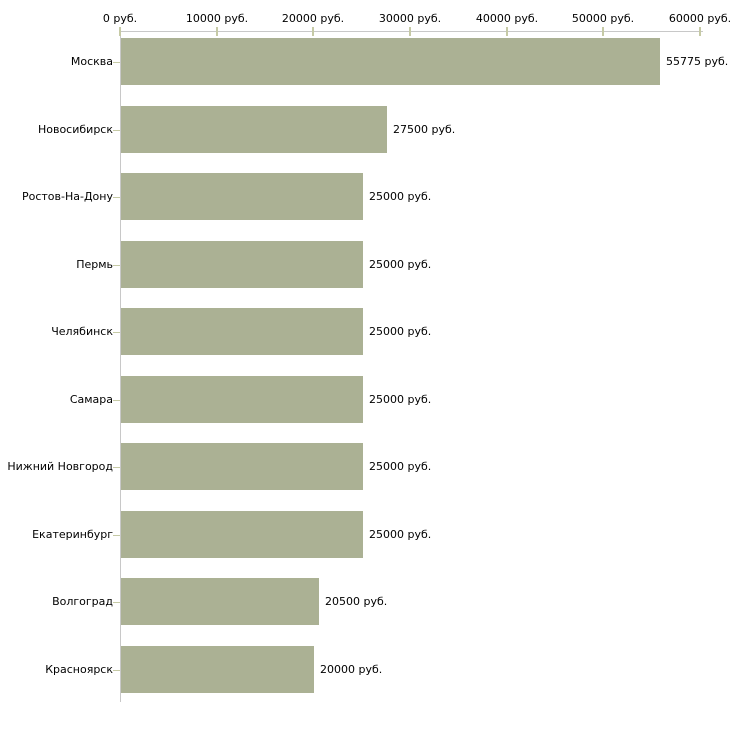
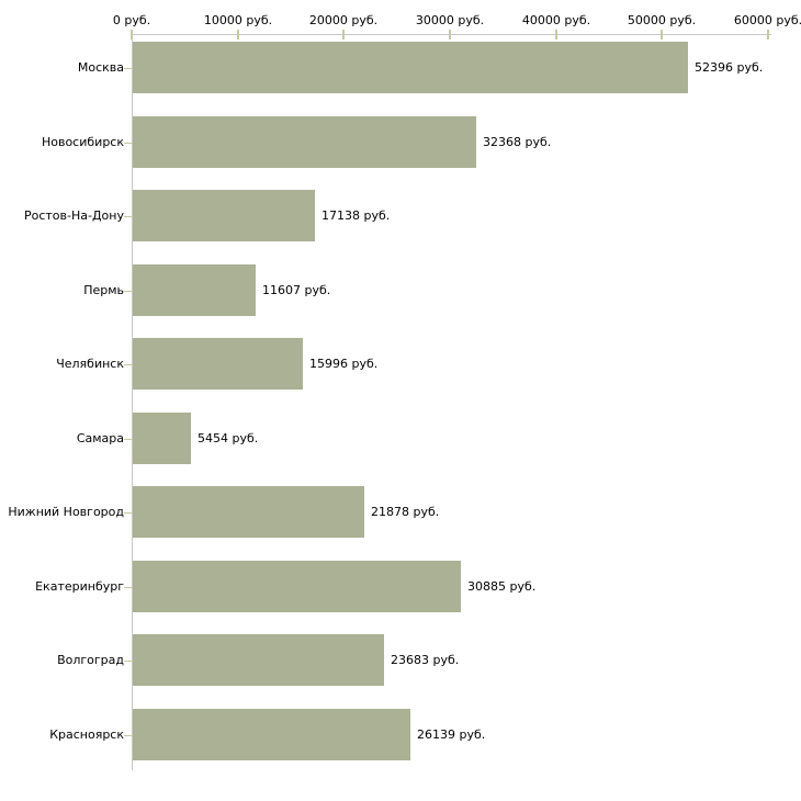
Москва: 55775 -> 52396
Новосибирск: 27500 -> 32368
Ростов-На-Дону: 25000 -> 17138
Пермь: 25000 -> 11607
Челябинск: 25000 -> 15996
Самара: 25000 -> 5454
Нижний Новгород: 25000 -> 21878
Екатеринбург: 25000 -> 30885
Волгоград: 20500 -> 23683
Красноярск: 20000 -> 26139
